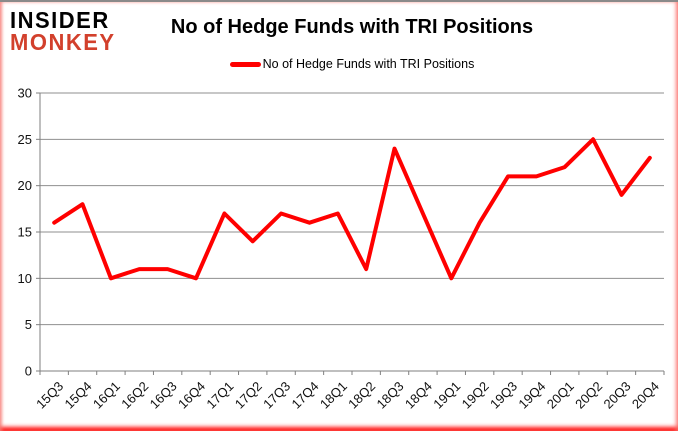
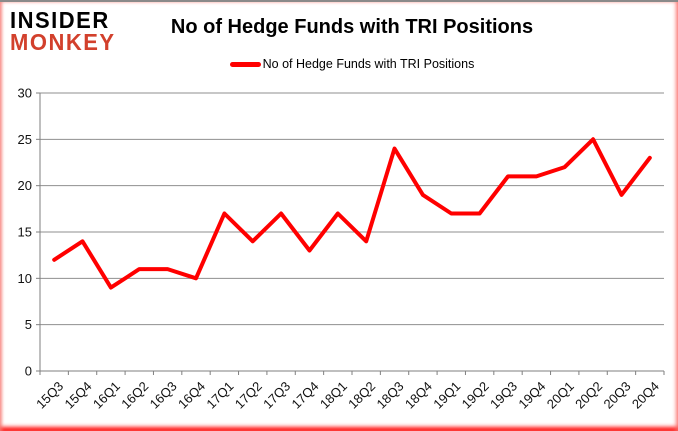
15Q3: 16 -> 12
15Q4: 18 -> 14
16Q1: 10 -> 9
17Q4: 16 -> 13
18Q2: 11 -> 14
18Q4: 17 -> 19
19Q1: 10 -> 17
19Q2: 16 -> 17
